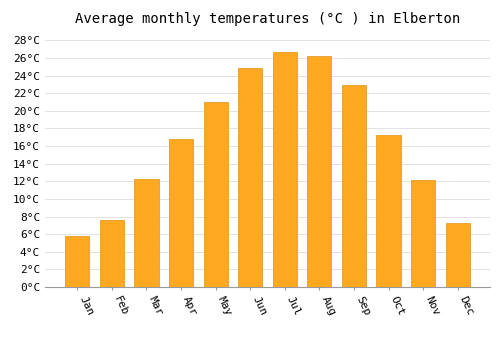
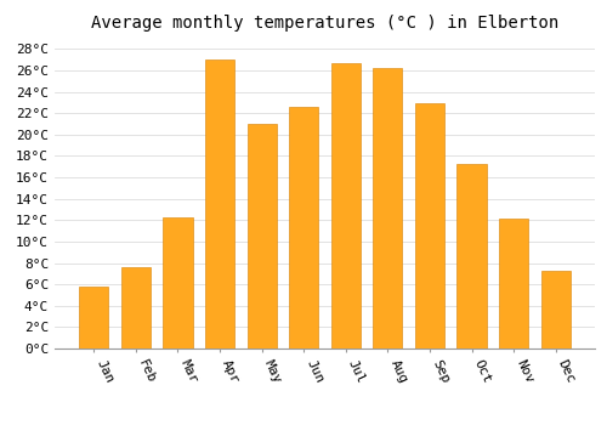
Apr: 16.8°C -> 27.0°C
Jun: 24.9°C -> 22.6°C
